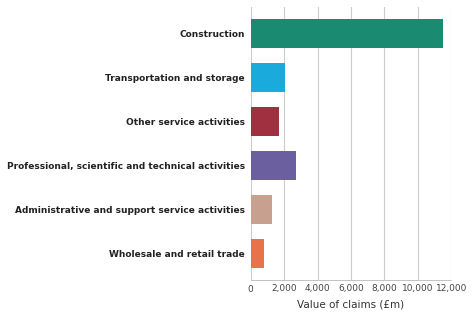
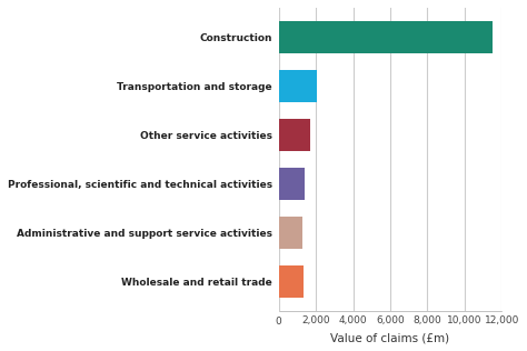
Professional, scientific and technical activities: 2,700 -> 1,400
Wholesale and retail trade: 800 -> 1,400
